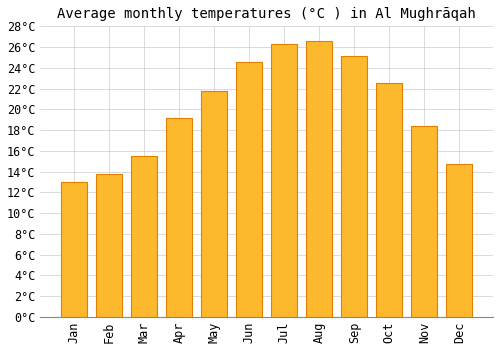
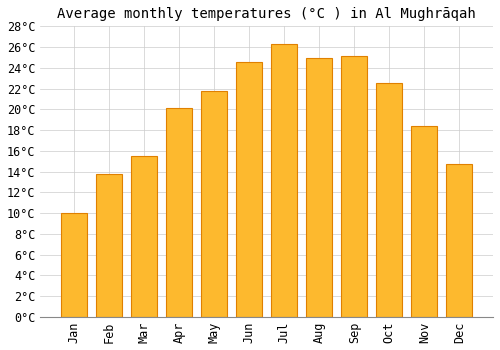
Jan: 13.0°C -> 10.0°C
Apr: 19.2°C -> 20.1°C
Aug: 26.6°C -> 24.9°C
